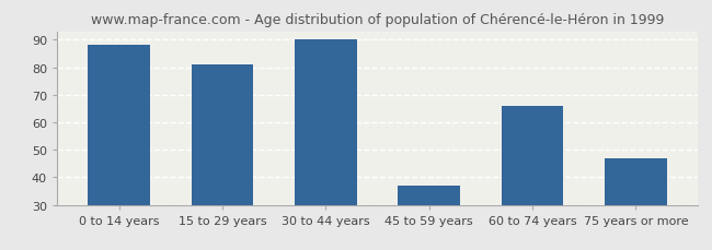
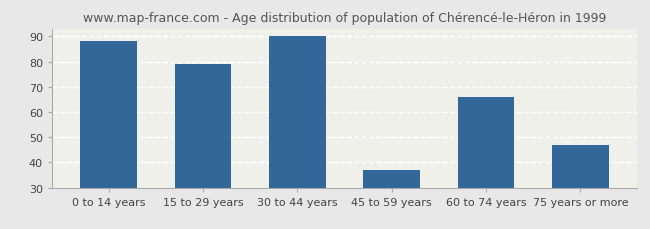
15 to 29 years: 81 -> 79
